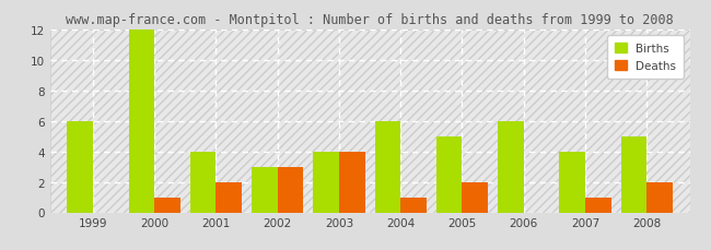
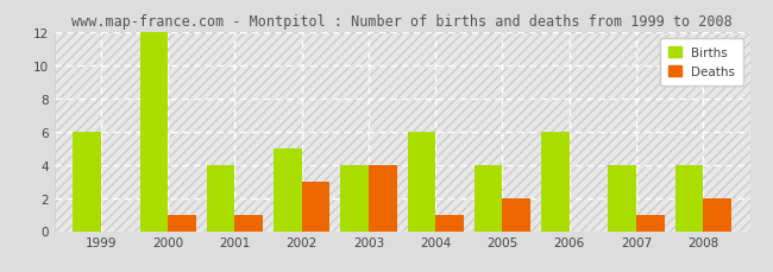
Deaths/2001: 2 -> 1
Births/2002: 3 -> 5
Births/2005: 5 -> 4
Births/2008: 5 -> 4
